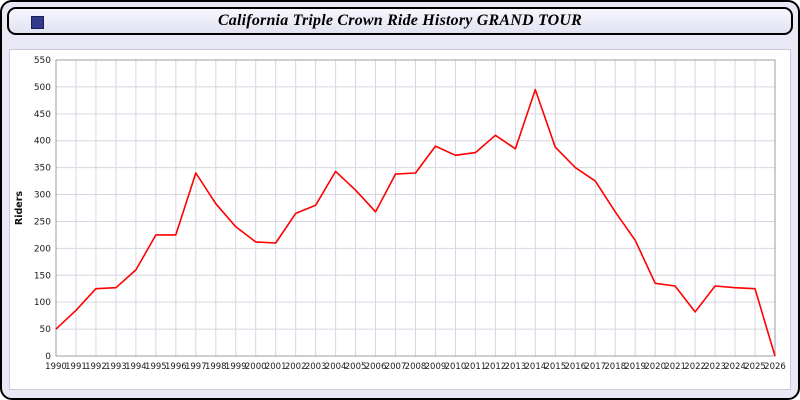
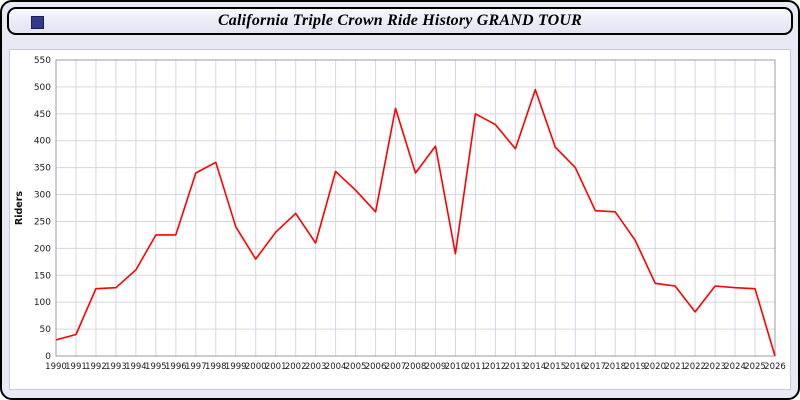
1990: 50 -> 30
1991: 80 -> 40
1998: 280 -> 360
2000: 210 -> 180
2001: 210 -> 230
2003: 280 -> 210
2007: 340 -> 460
2010: 370 -> 190
2011: 380 -> 450
2012: 410 -> 430
2017: 320 -> 270
